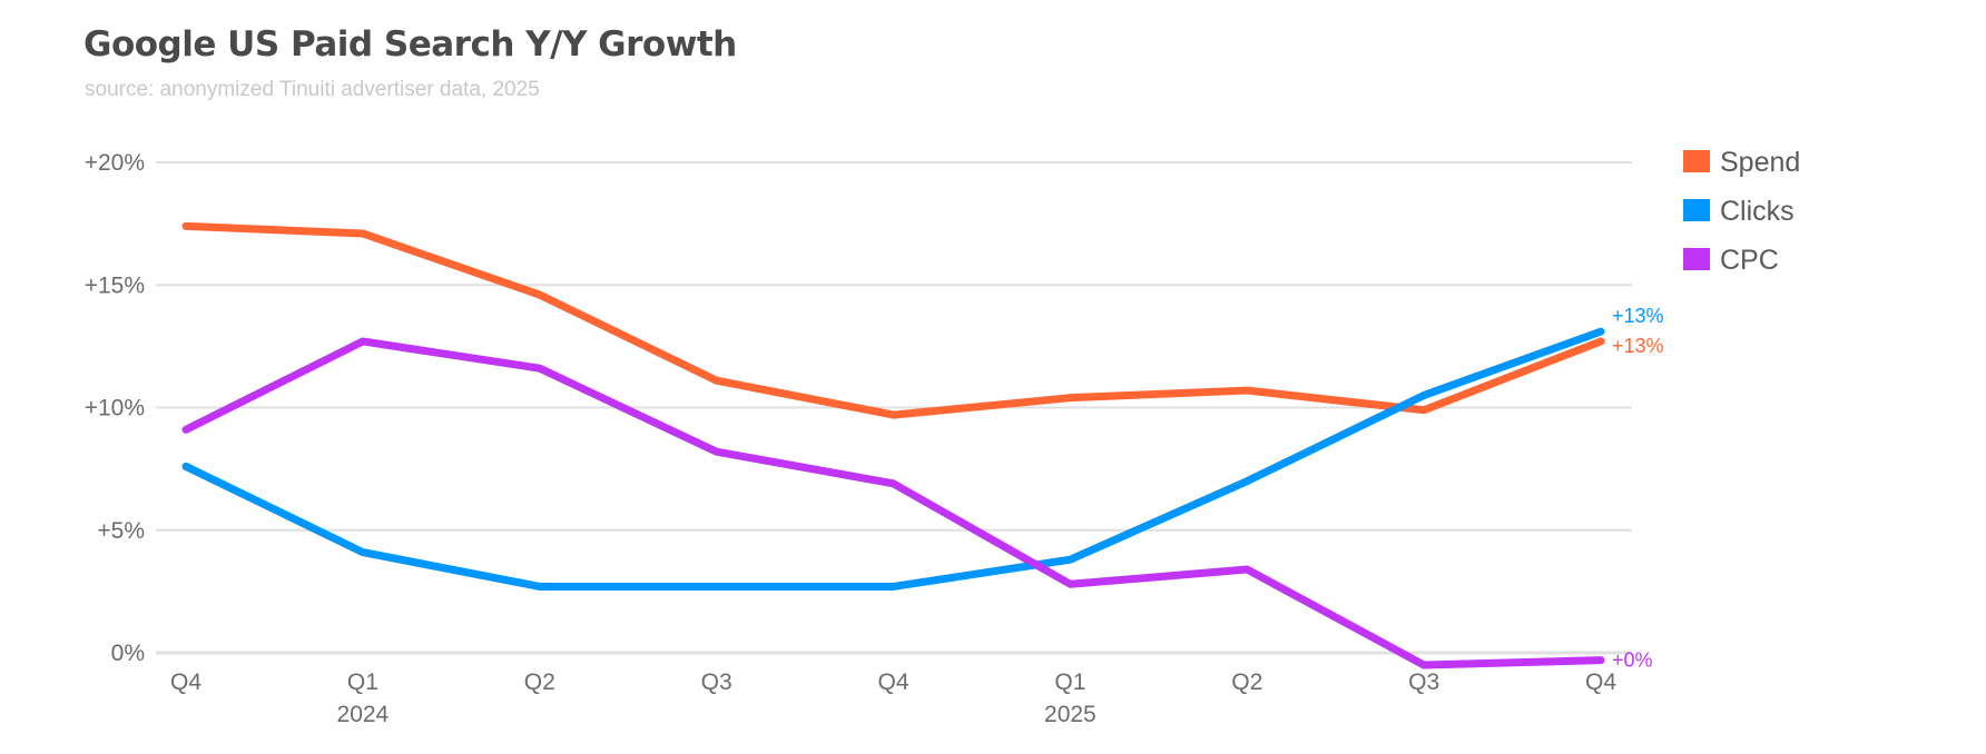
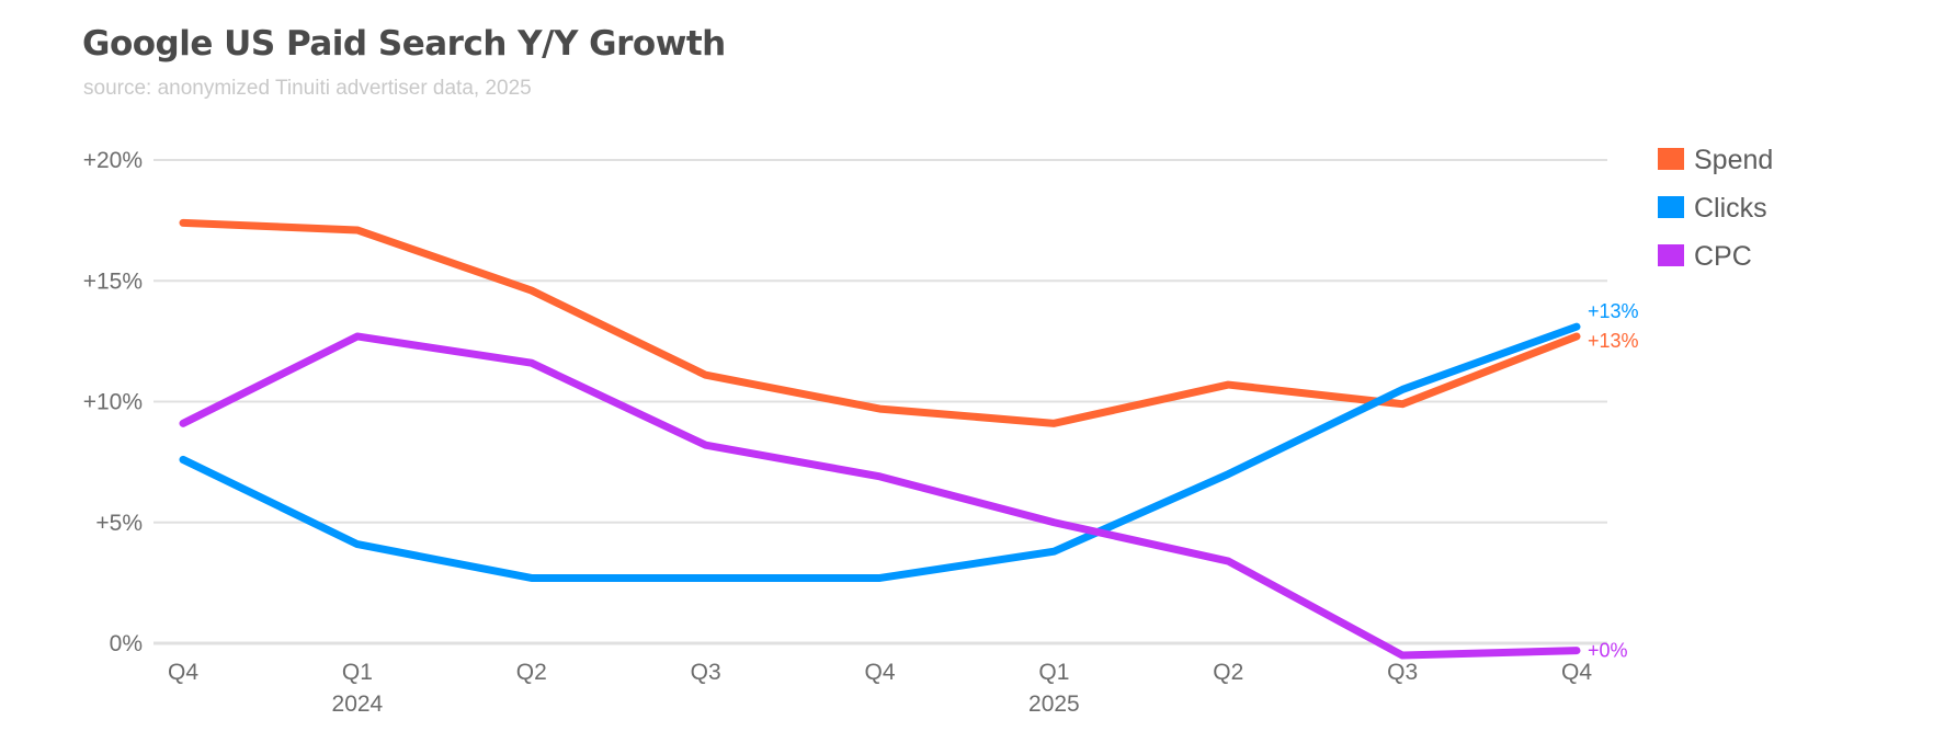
Spend/Q1 2025: 10.4% -> 9.1%
CPC/Q1 2025: 2.8% -> 5.0%
